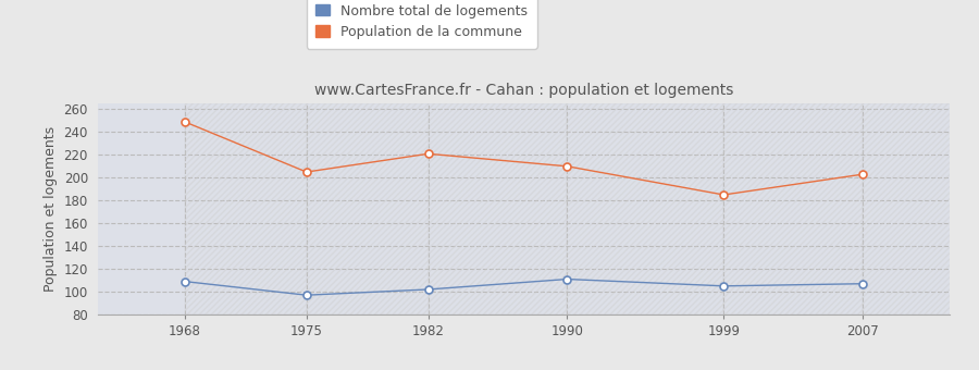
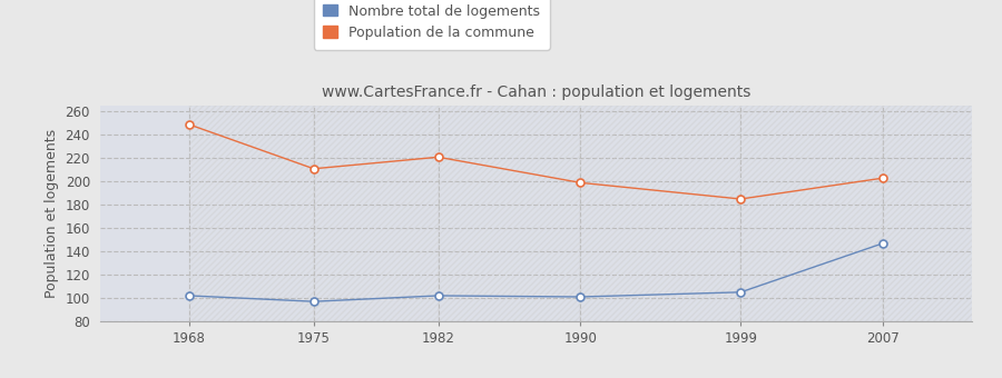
Nombre total de logements/1968: 109 -> 102
Population de la commune/1975: 205 -> 211
Nombre total de logements/1990: 111 -> 101
Population de la commune/1990: 210 -> 199
Nombre total de logements/2007: 107 -> 147
